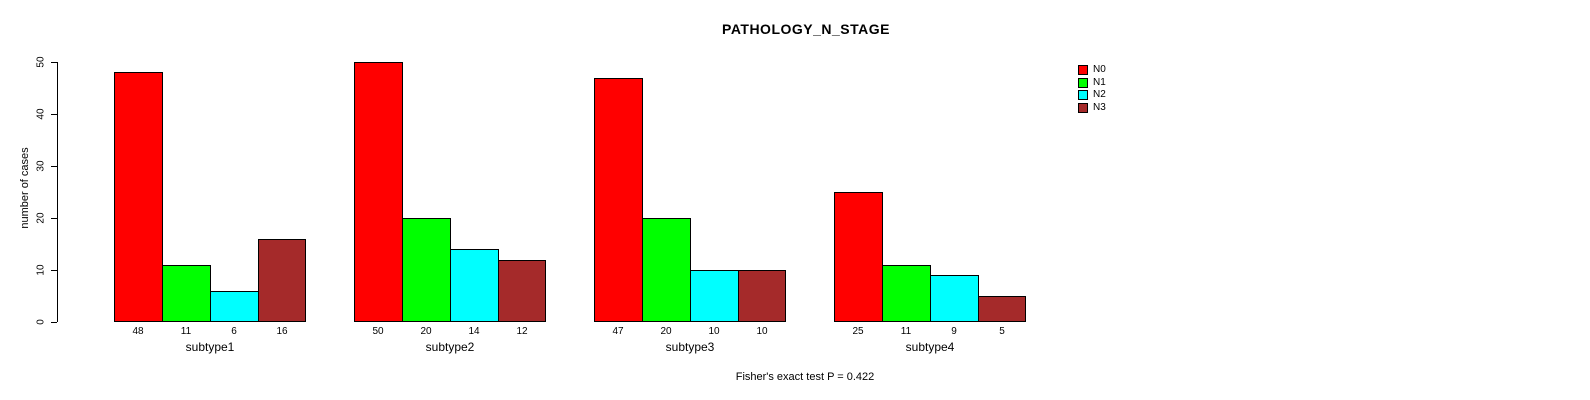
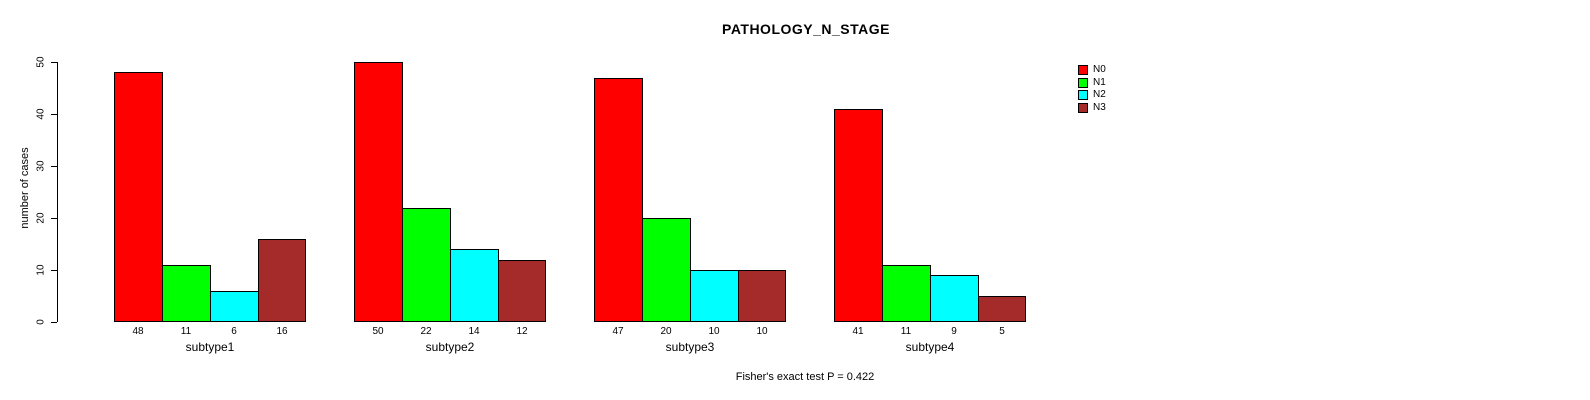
N1/subtype2: 20 -> 22
N0/subtype4: 25 -> 41
